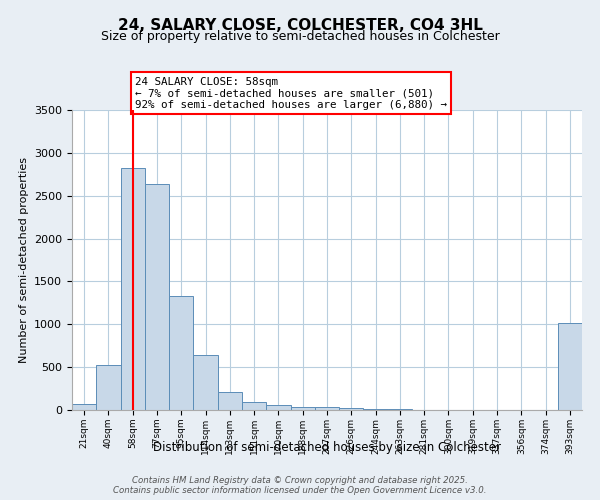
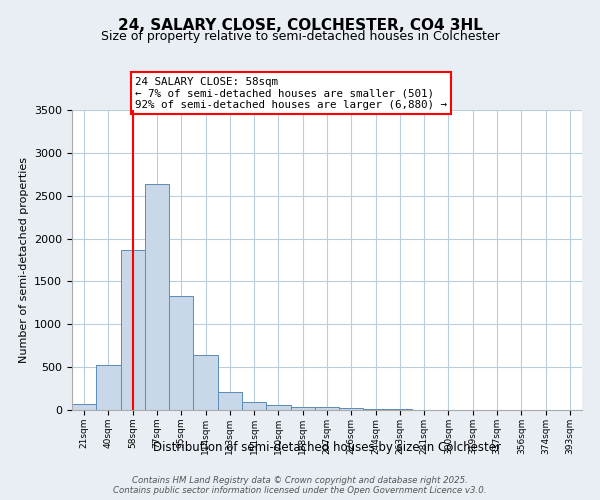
58sqm: 2820 -> 1870
393sqm: 1020 -> 0
